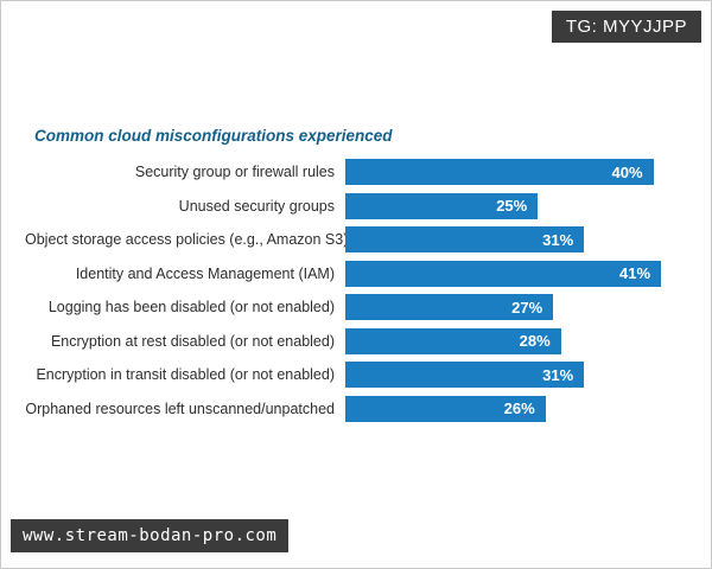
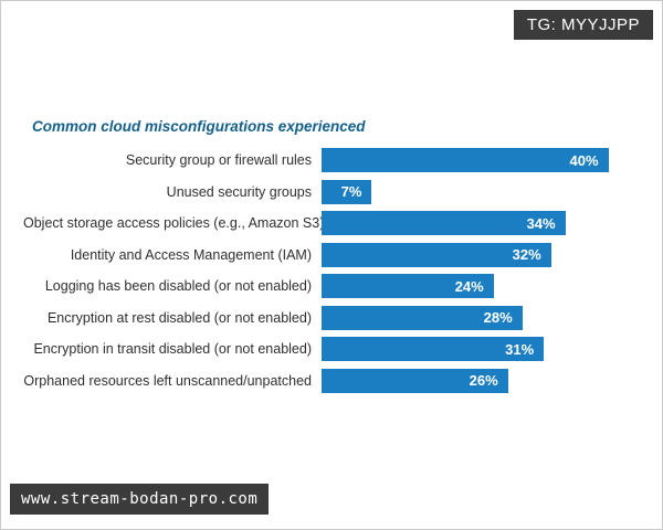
Unused security groups: 25% -> 7%
Object storage access policies (e.g., Amazon S3): 31% -> 34%
Identity and Access Management (IAM): 41% -> 32%
Logging has been disabled (or not enabled): 27% -> 24%
